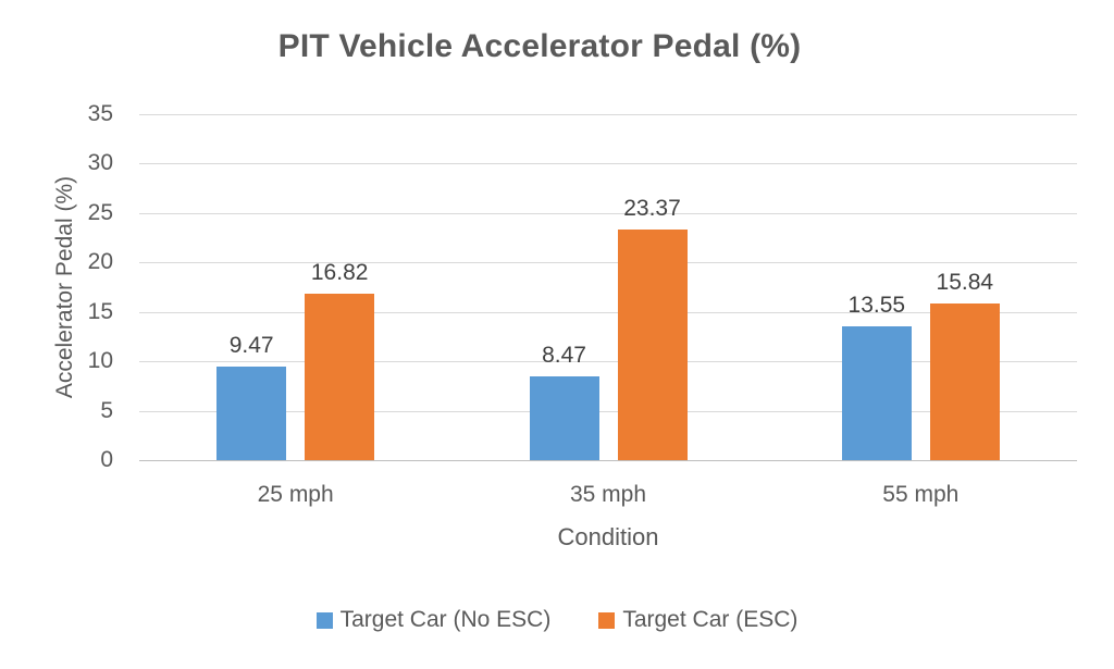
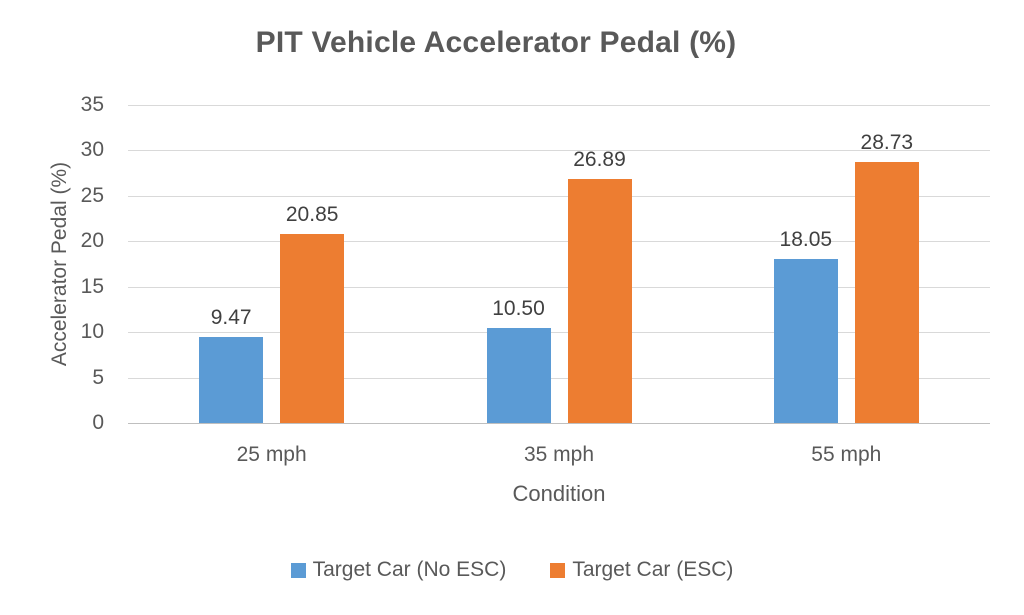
Target Car (ESC)/25 mph: 16.82 -> 20.85
Target Car (No ESC)/35 mph: 8.47 -> 10.50
Target Car (ESC)/35 mph: 23.37 -> 26.89
Target Car (No ESC)/55 mph: 13.55 -> 18.05
Target Car (ESC)/55 mph: 15.84 -> 28.73
